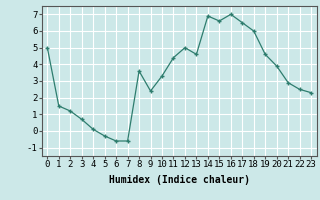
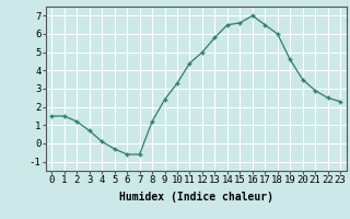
0: 5.0 -> 1.5
8: 3.6 -> 1.2
13: 4.6 -> 5.8
14: 6.9 -> 6.5
20: 3.9 -> 3.5
